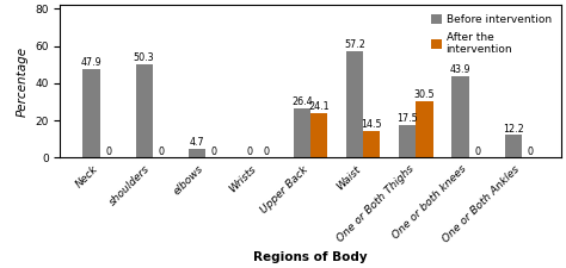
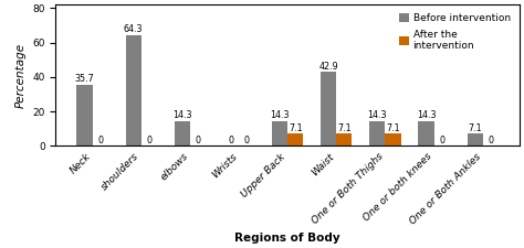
Before intervention/Neck: 47.9 -> 35.7
Before intervention/shoulders: 50.3 -> 64.3
Before intervention/elbows: 4.7 -> 14.3
Before intervention/Upper Back: 26.4 -> 14.3
After the intervention/Upper Back: 24.1 -> 7.1
Before intervention/Waist: 57.2 -> 42.9
After the intervention/Waist: 14.5 -> 7.1
Before intervention/One or Both Thighs: 17.5 -> 14.3
After the intervention/One or Both Thighs: 30.5 -> 7.1
Before intervention/One or both knees: 43.9 -> 14.3
Before intervention/One or Both Ankles: 12.2 -> 7.1
